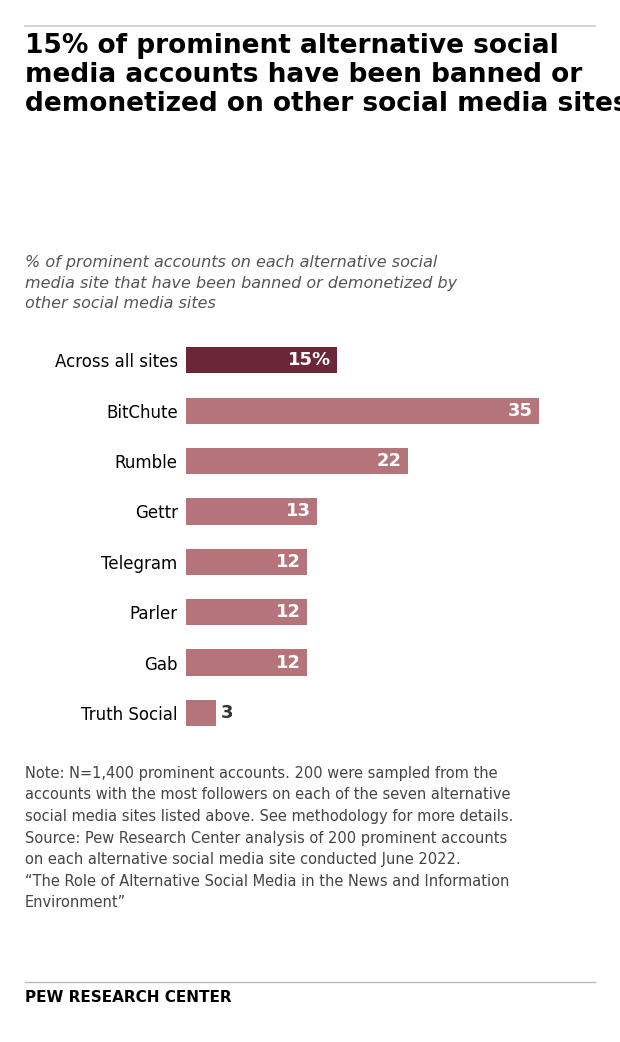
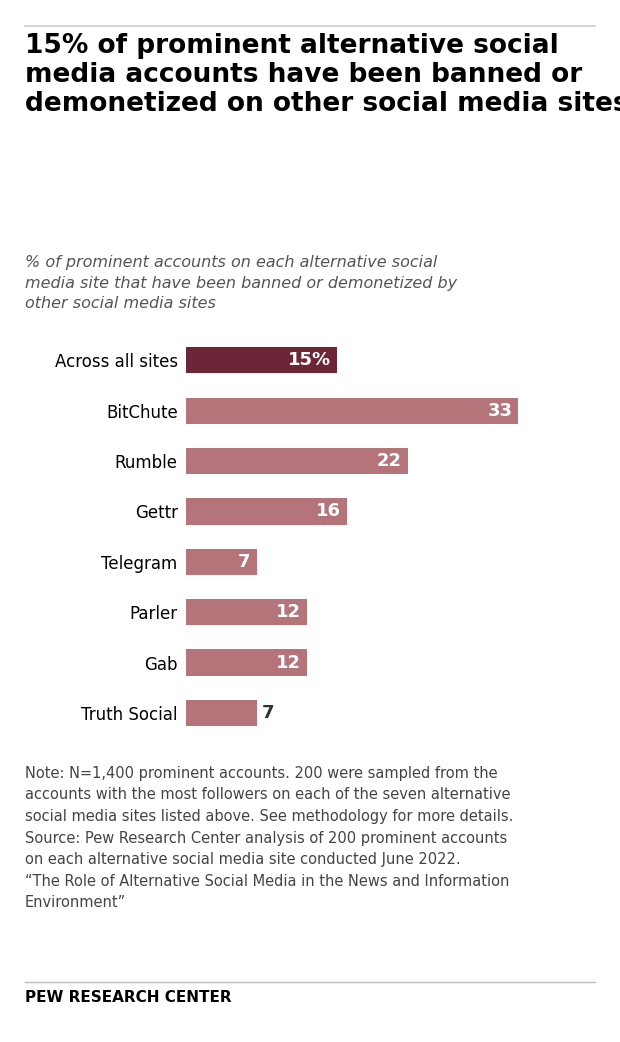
BitChute: 35 -> 33
Gettr: 13 -> 16
Telegram: 12 -> 7
Truth Social: 3 -> 7
